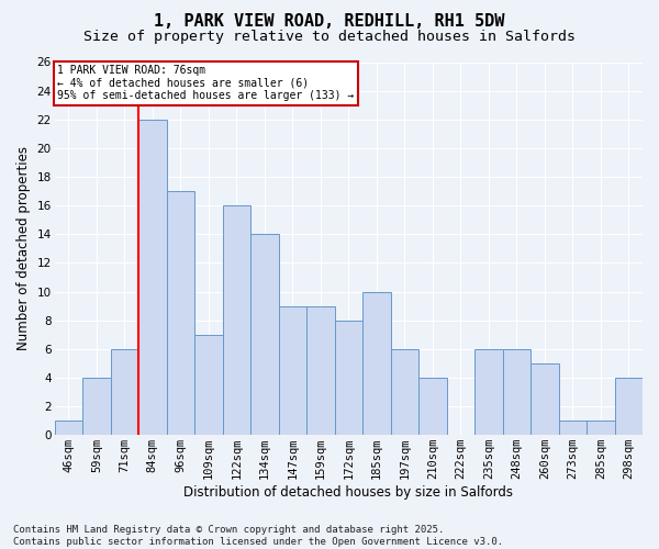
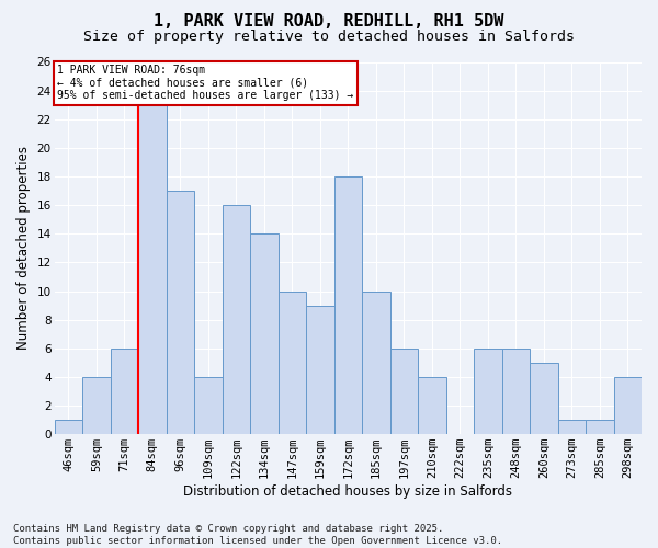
84sqm: 22 -> 23
109sqm: 7 -> 4
147sqm: 9 -> 10
172sqm: 8 -> 18
